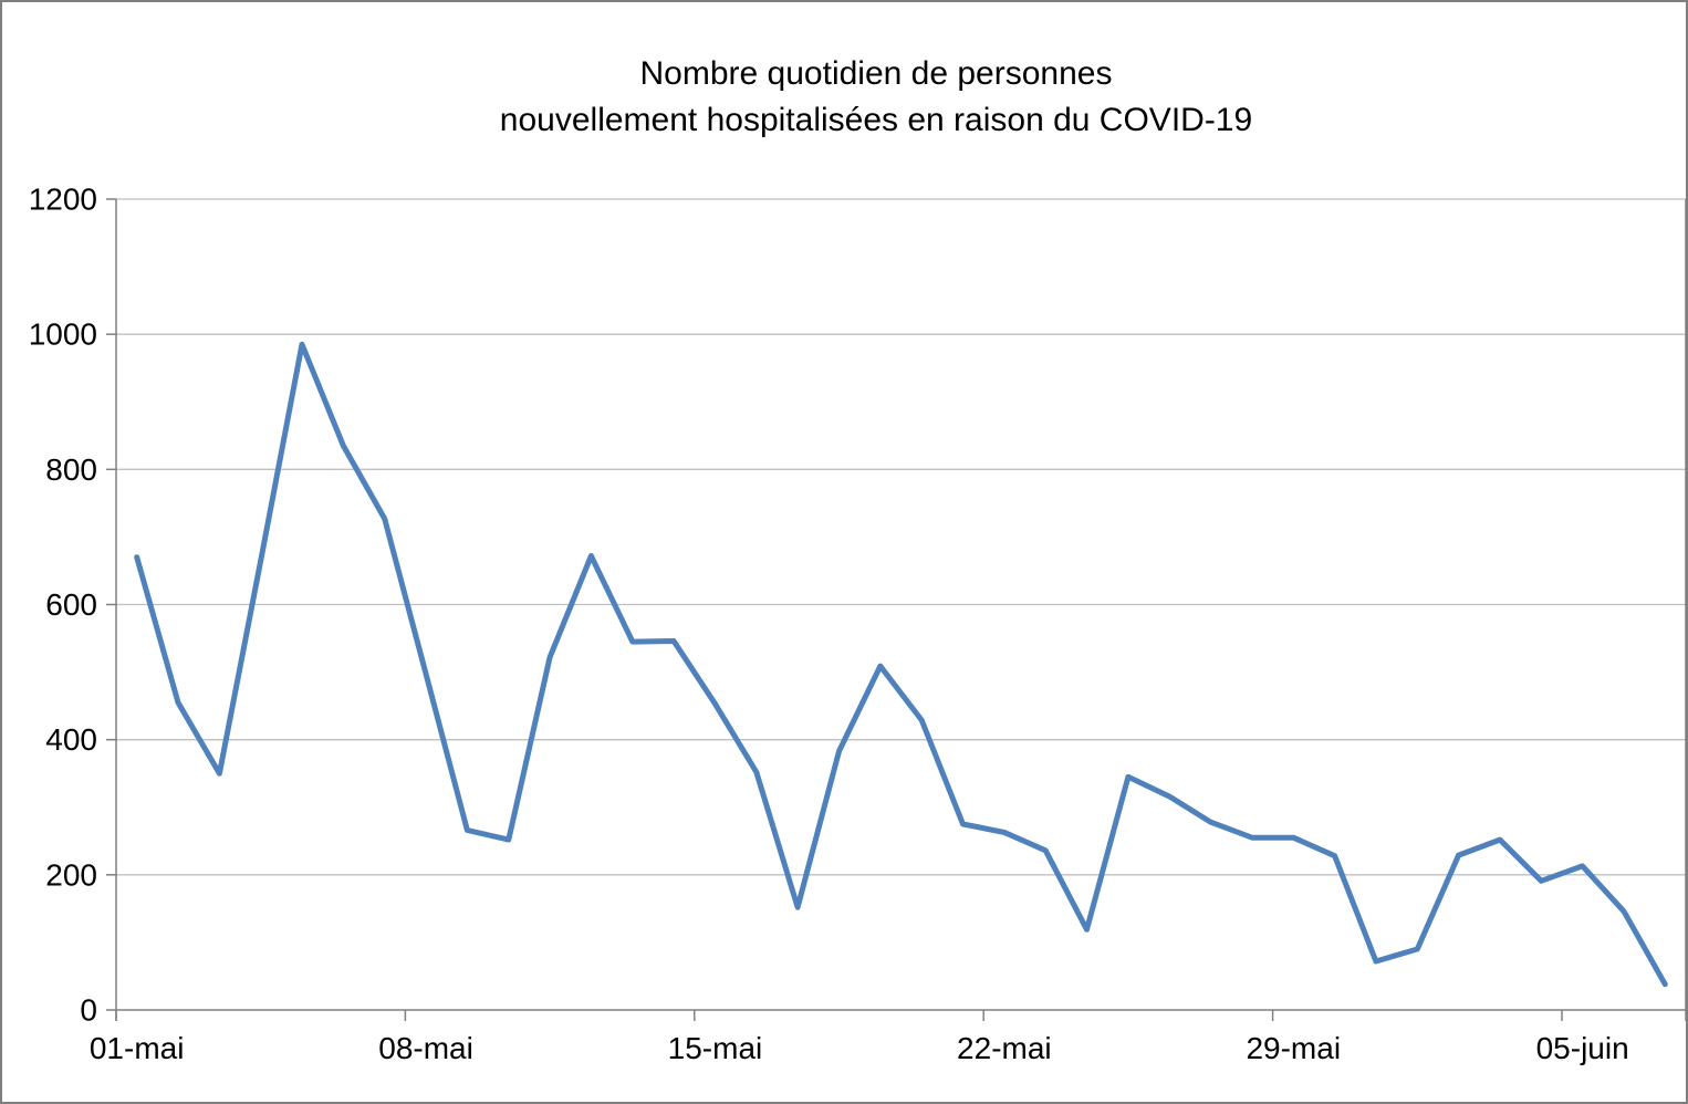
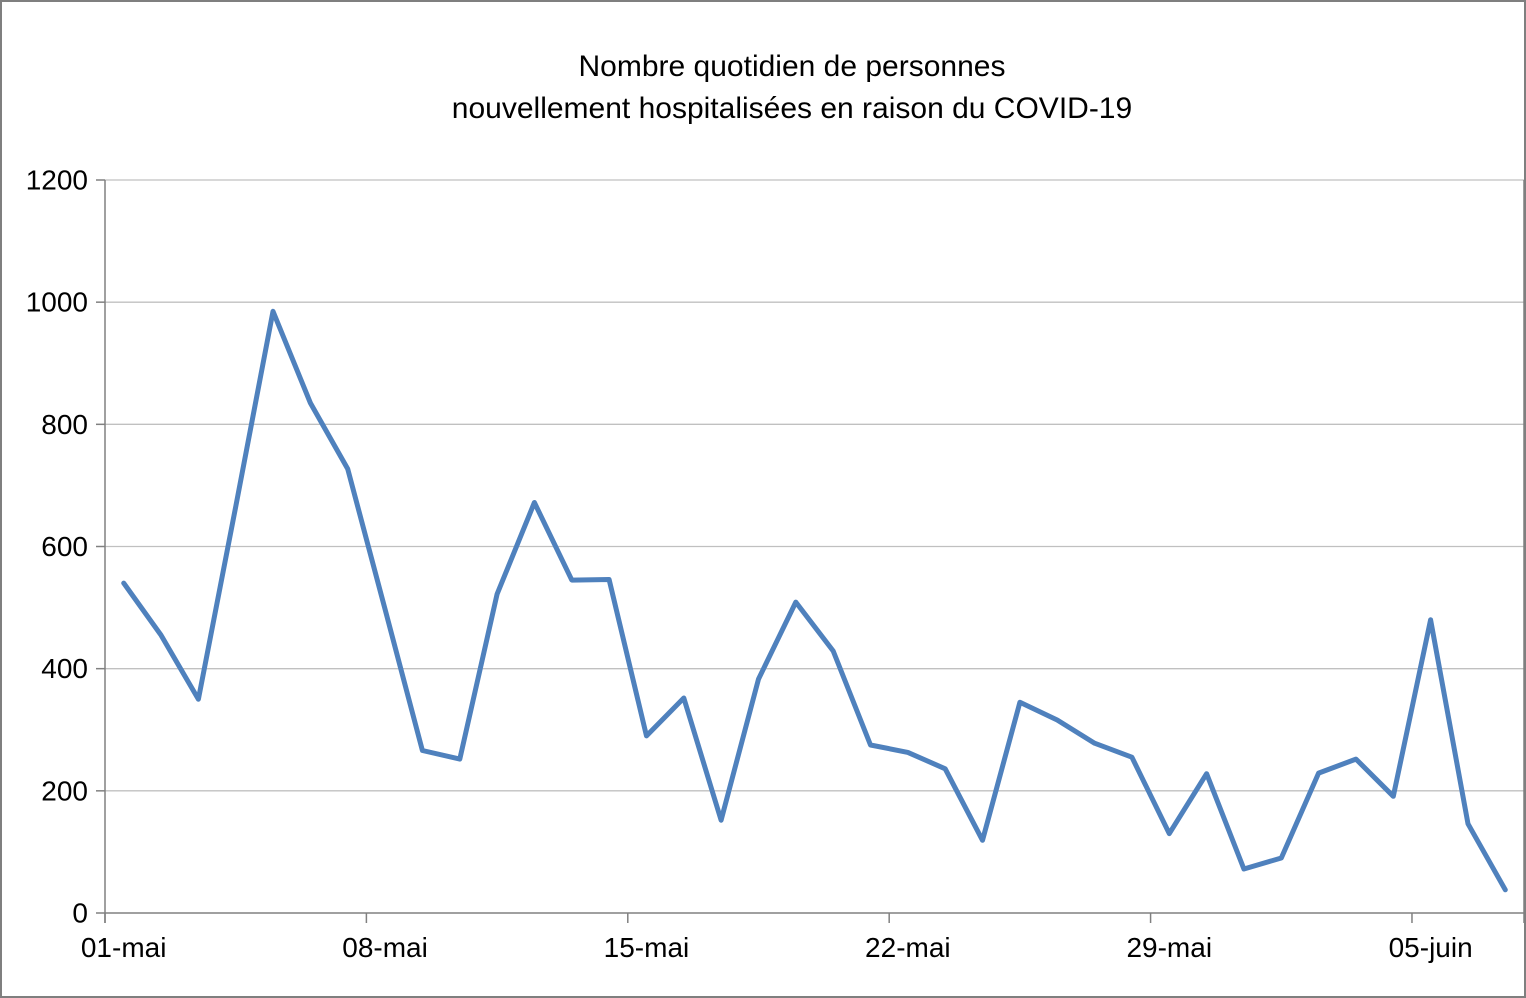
01-mai: 670 -> 540
15-mai: 450 -> 290
29-mai: 260 -> 130
05-juin: 210 -> 480
